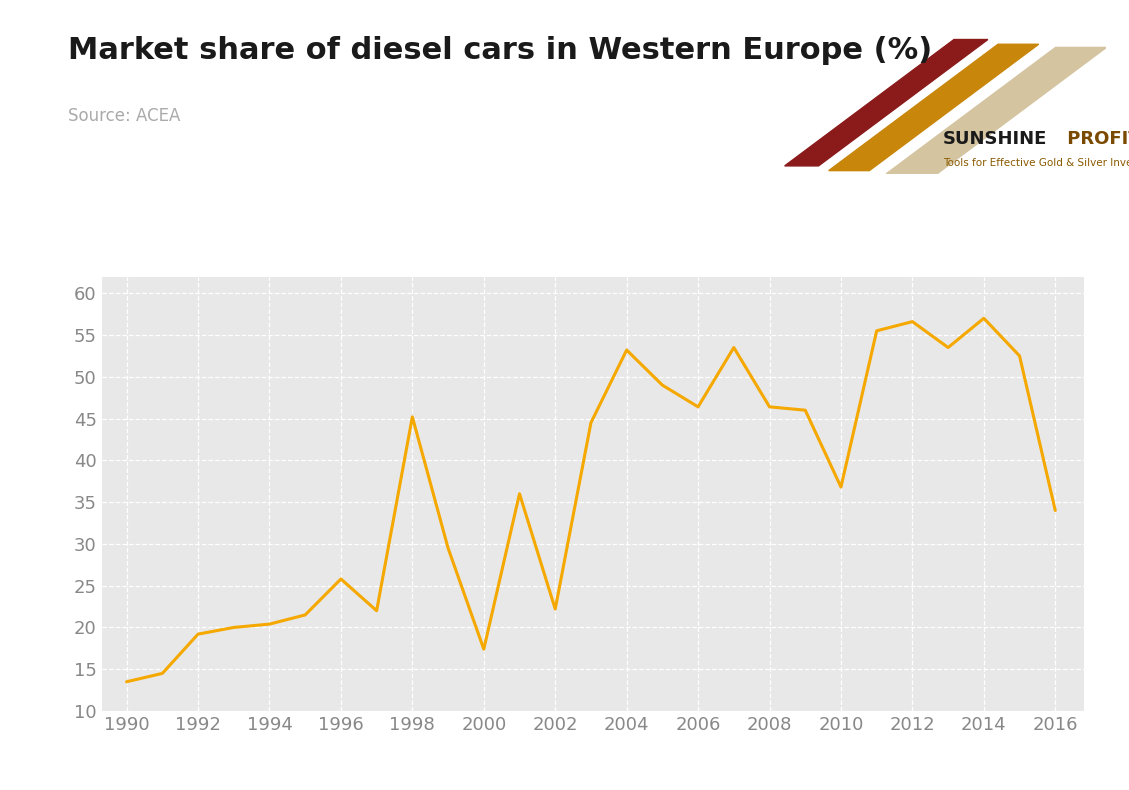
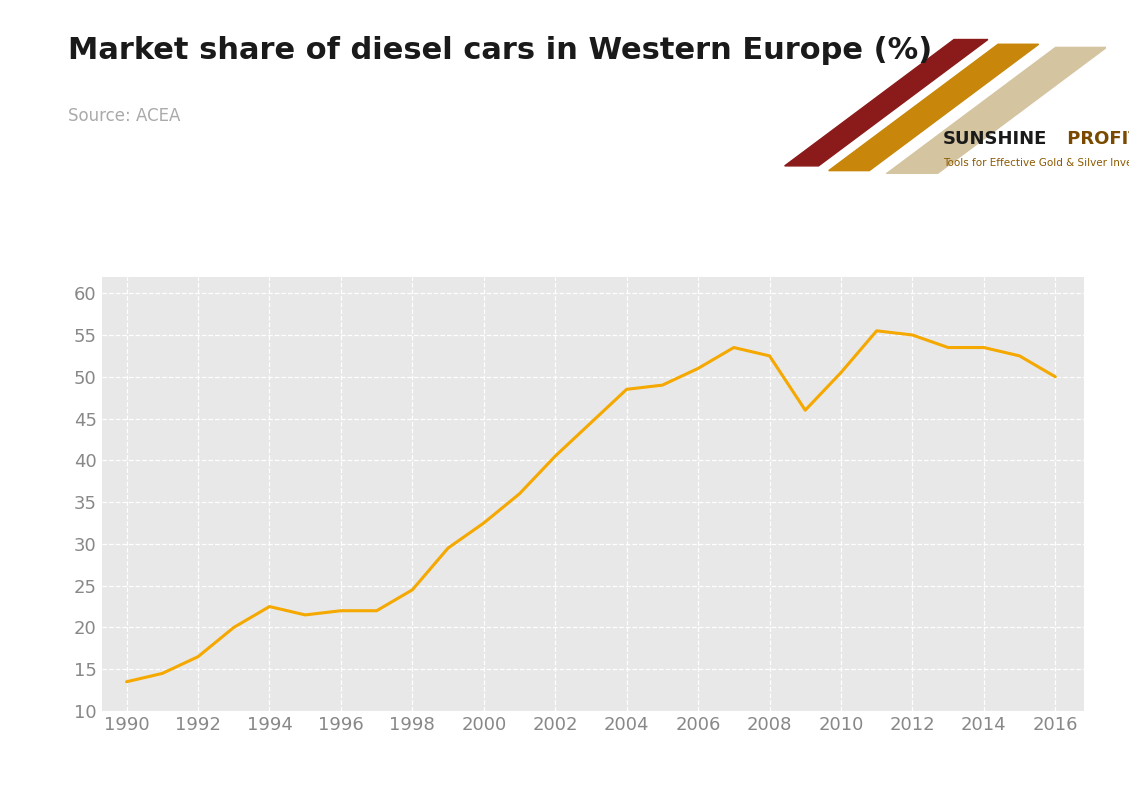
1992: 19.2 -> 16.5
1994: 20.4 -> 22.5
1996: 25.8 -> 22.0
1998: 45.2 -> 24.5
2000: 17.4 -> 32.5
2002: 22.2 -> 40.5
2004: 53.2 -> 48.5
2006: 46.4 -> 51.0
2008: 46.4 -> 52.5
2010: 36.8 -> 50.5
2012: 56.6 -> 55.0
2014: 57.0 -> 53.5
2016: 34.0 -> 50.0
